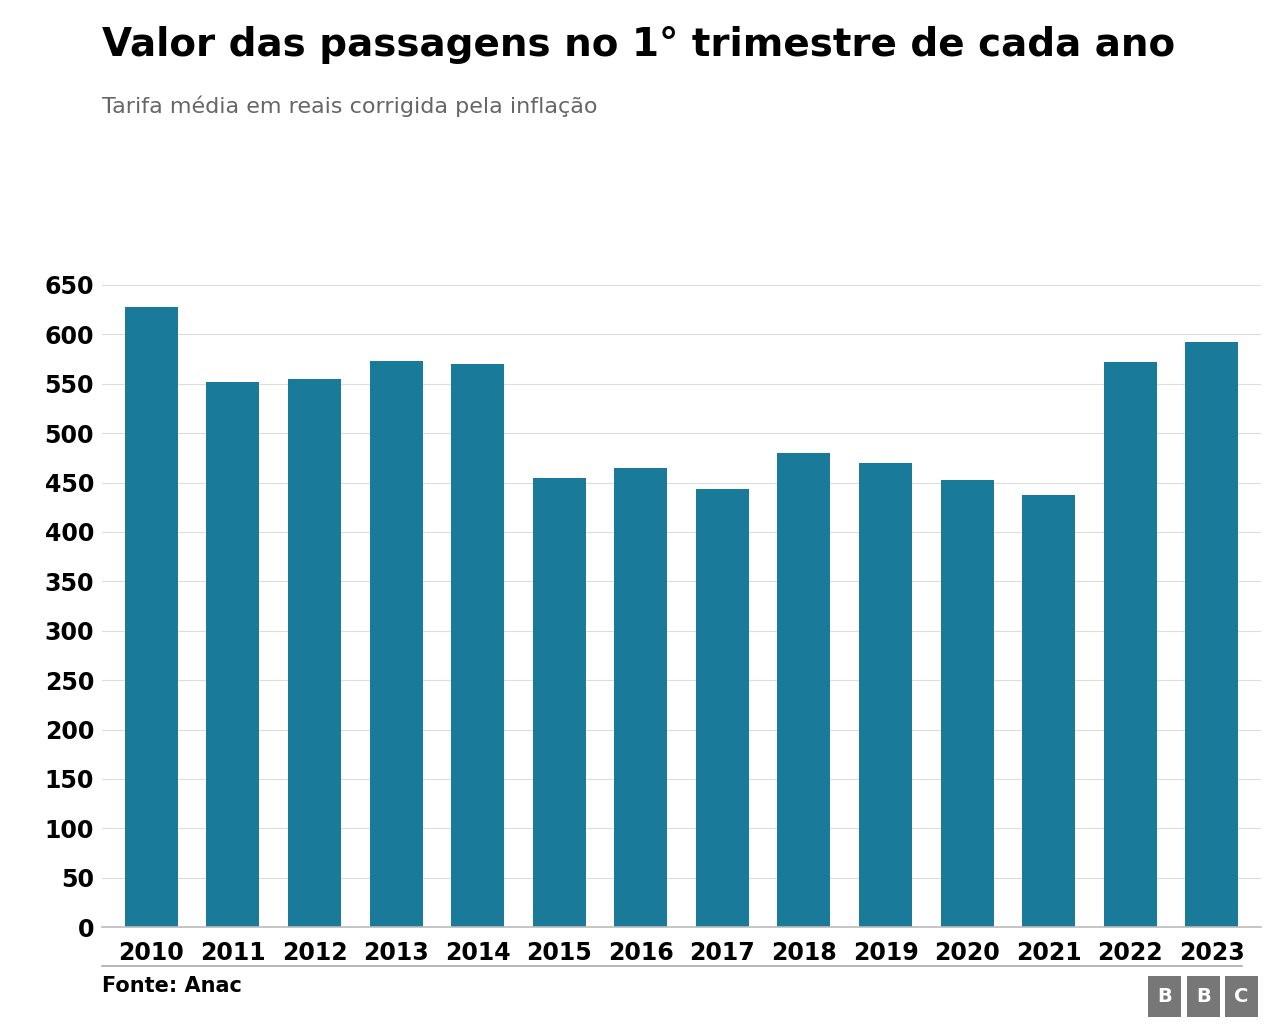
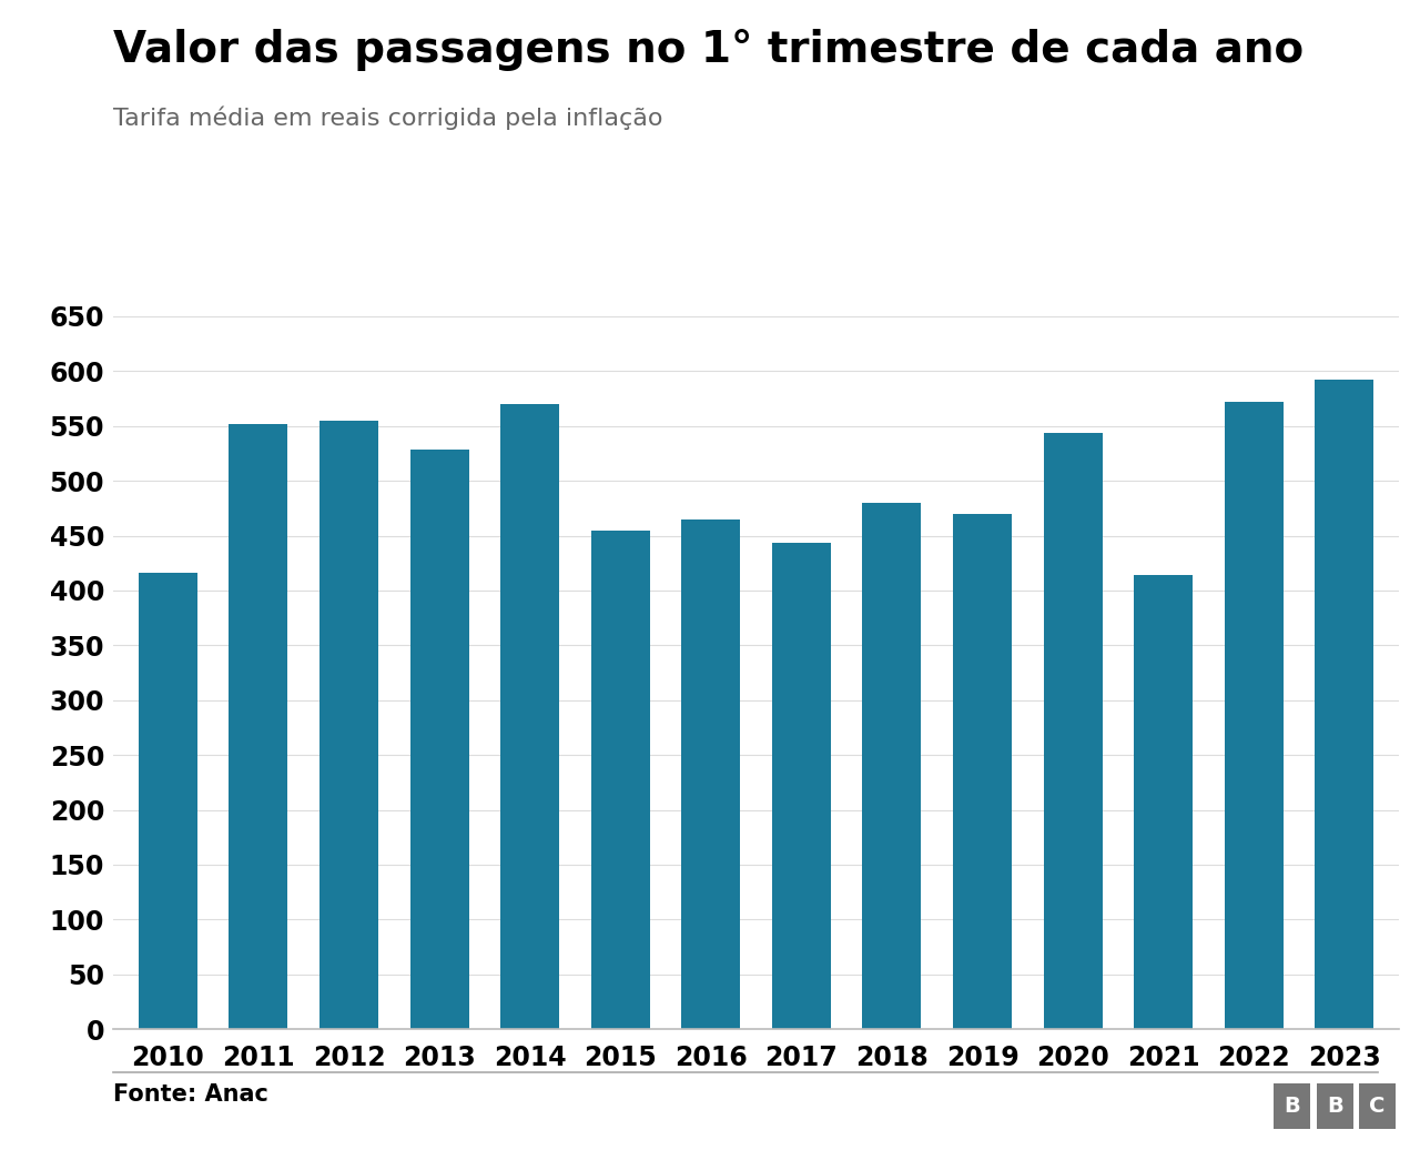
2010: 628 -> 416
2013: 573 -> 528
2020: 453 -> 544
2021: 437 -> 414
